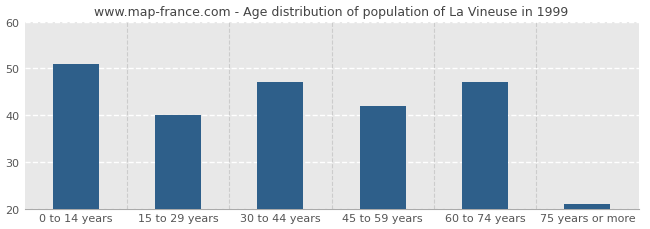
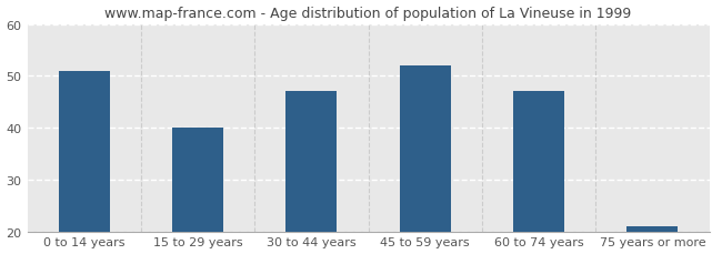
45 to 59 years: 42 -> 52
